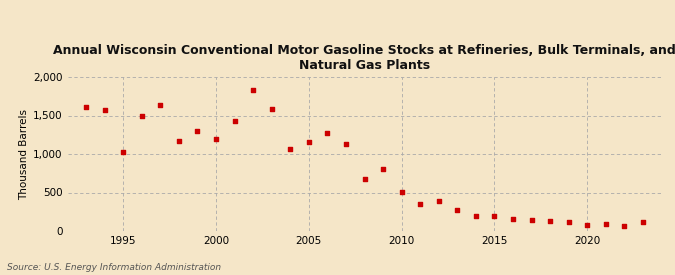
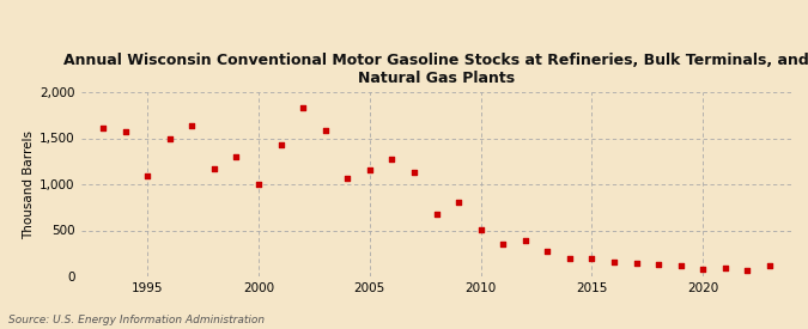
1995: 1,020 -> 1,090
2000: 1,200 -> 1,000
